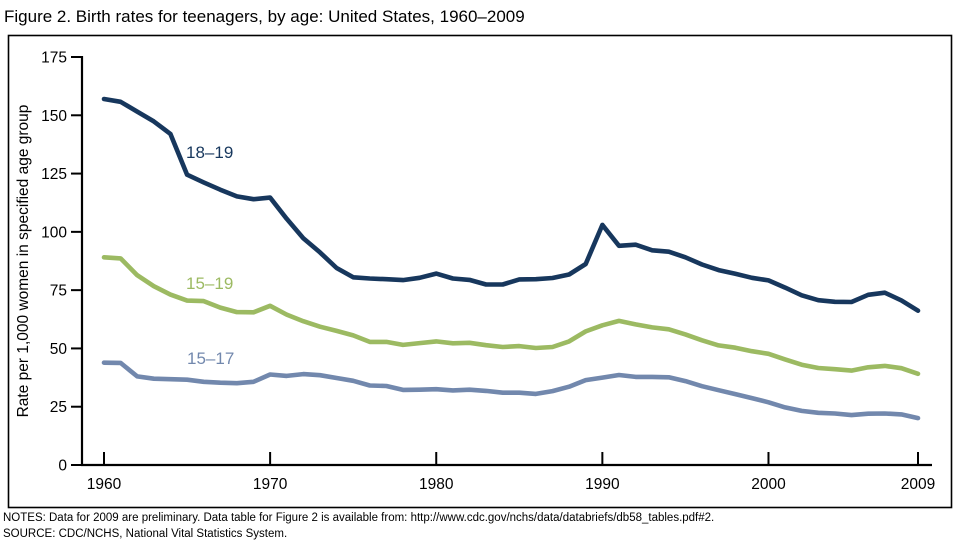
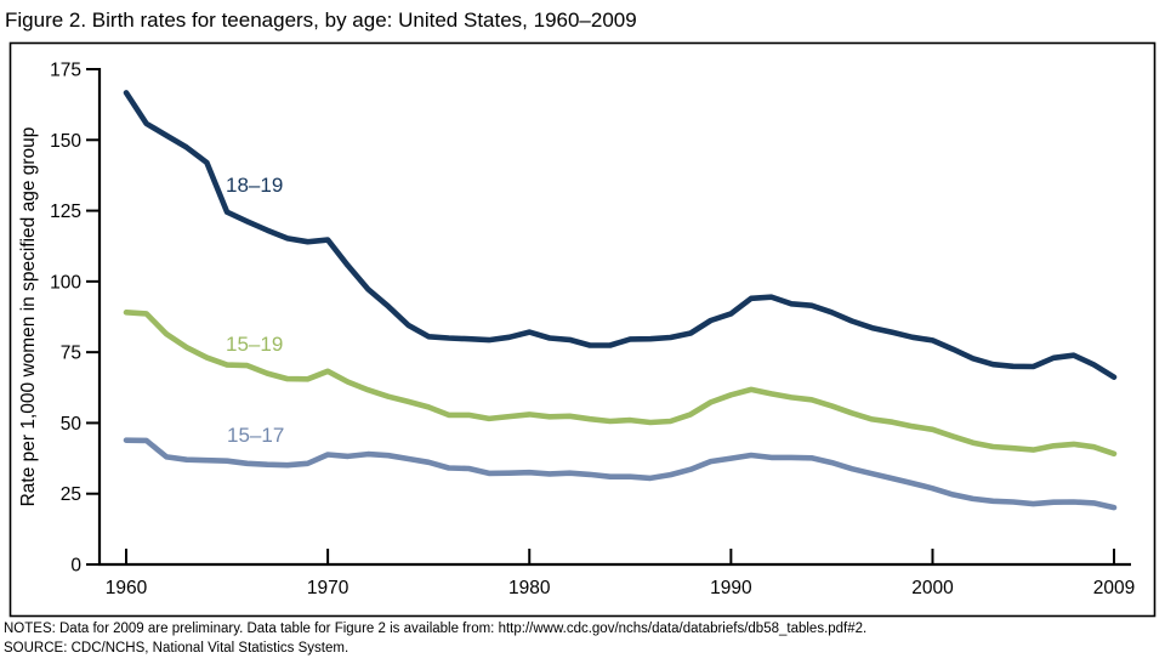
18–19/1960: 157 -> 167
18–19/1990: 103 -> 89
